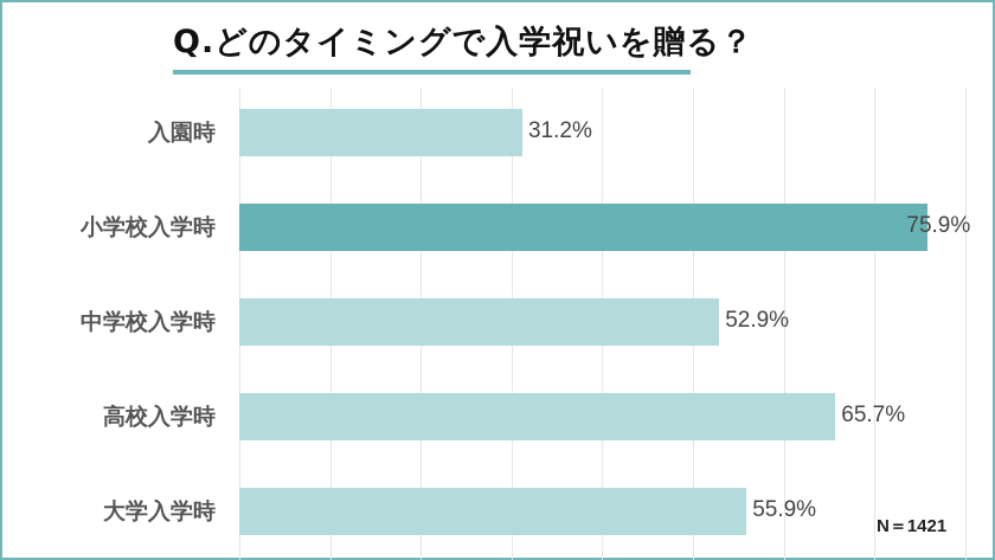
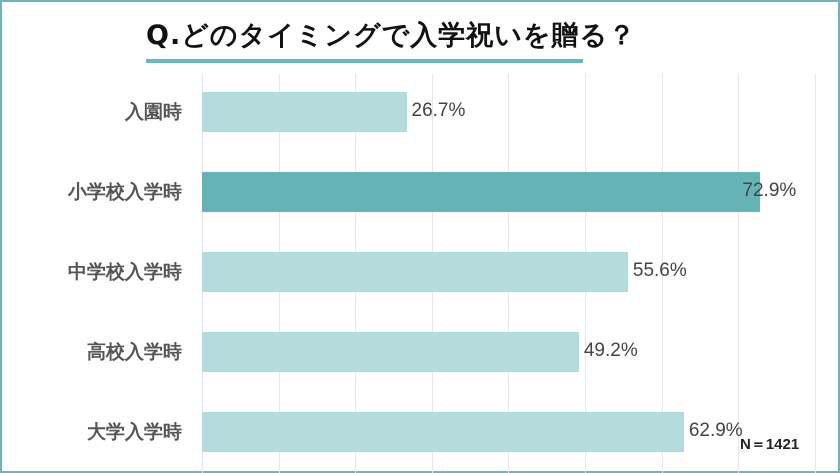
入園時: 31.2% -> 26.7%
小学校入学時: 75.9% -> 72.9%
中学校入学時: 52.9% -> 55.6%
高校入学時: 65.7% -> 49.2%
大学入学時: 55.9% -> 62.9%
